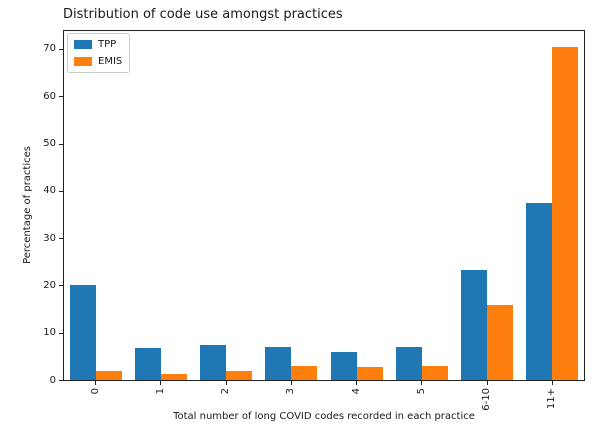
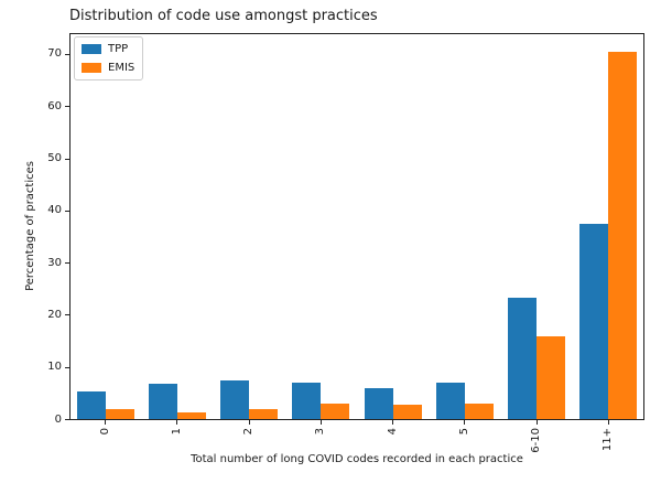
TPP/0: 20 -> 5
